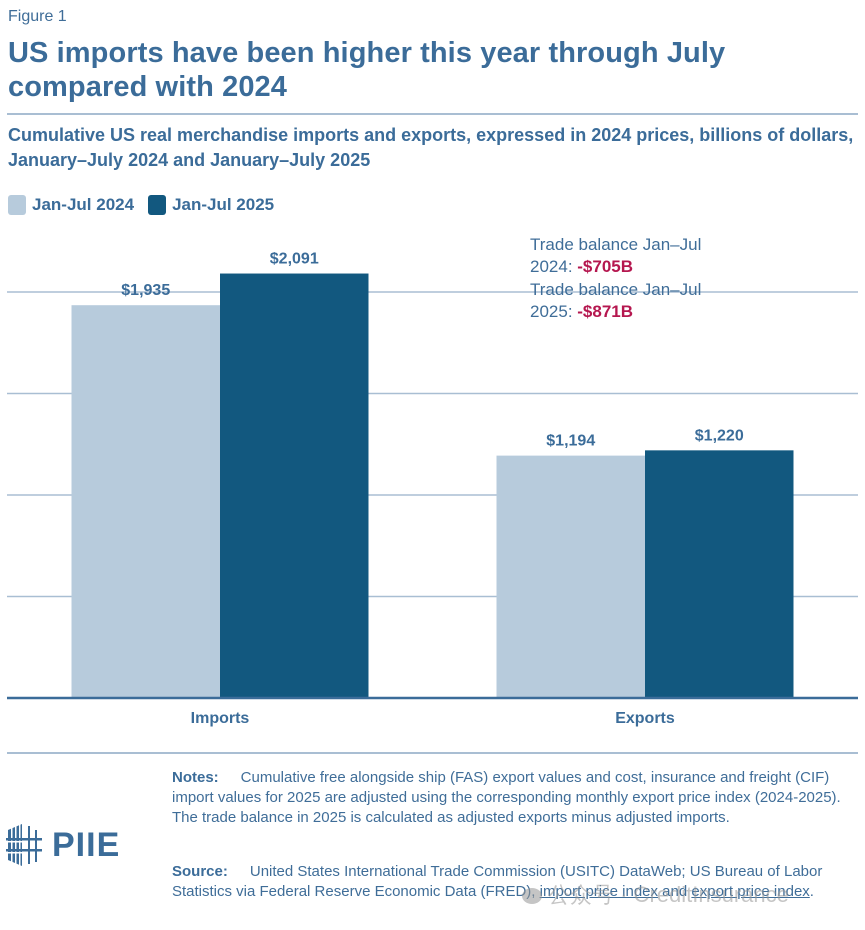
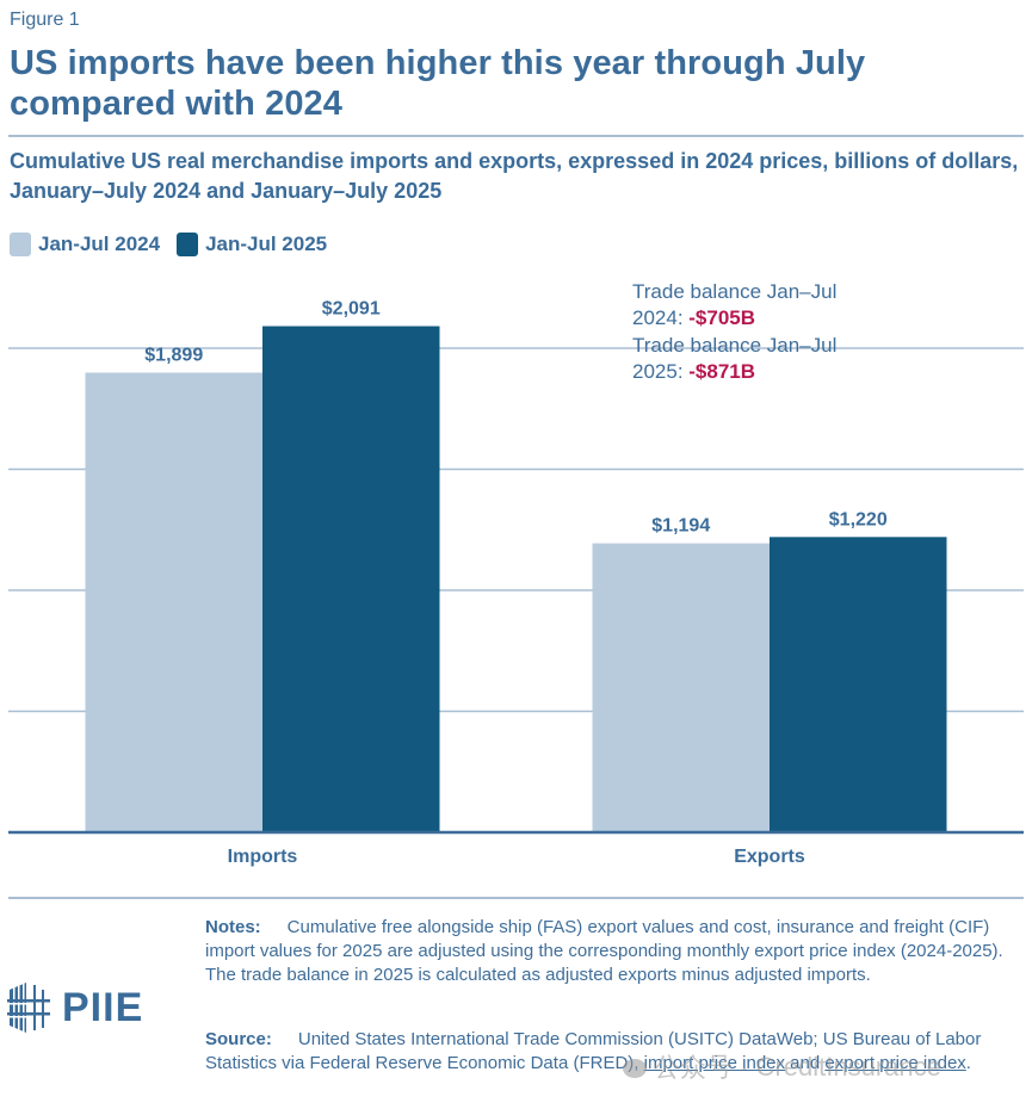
Jan-Jul 2024/Imports: $1,935 -> $1,899
